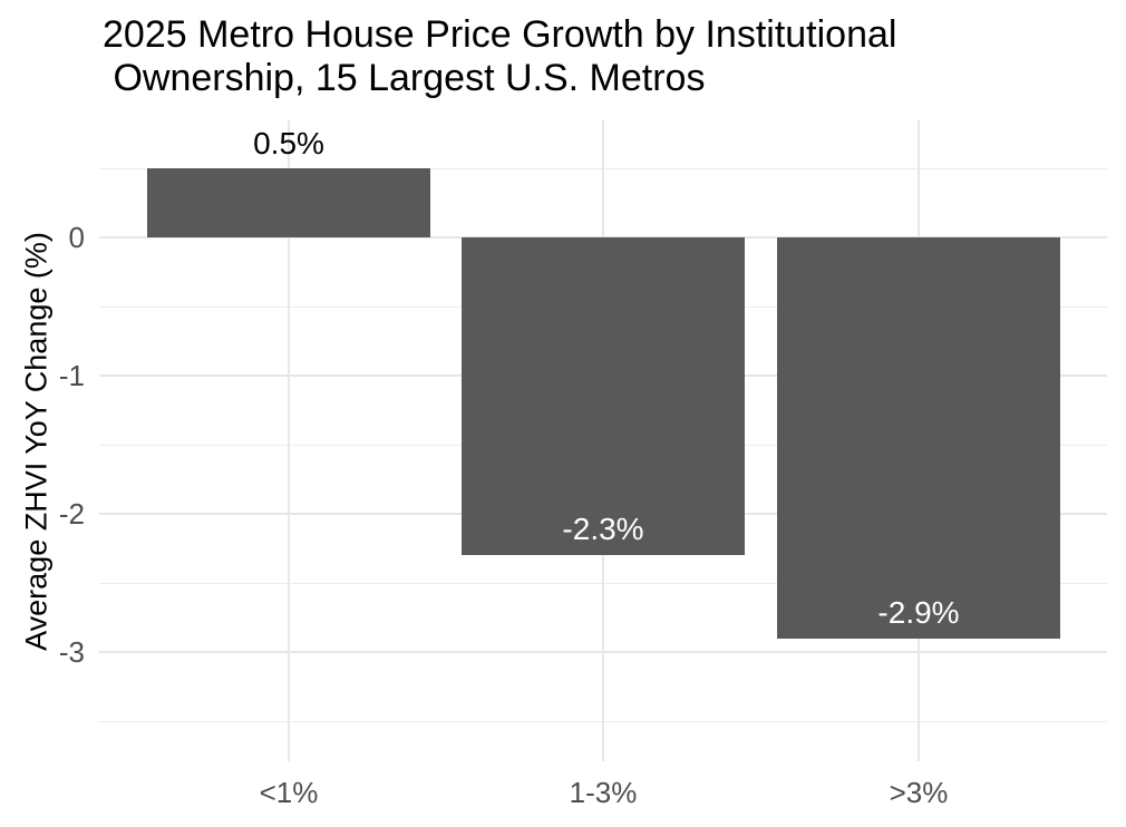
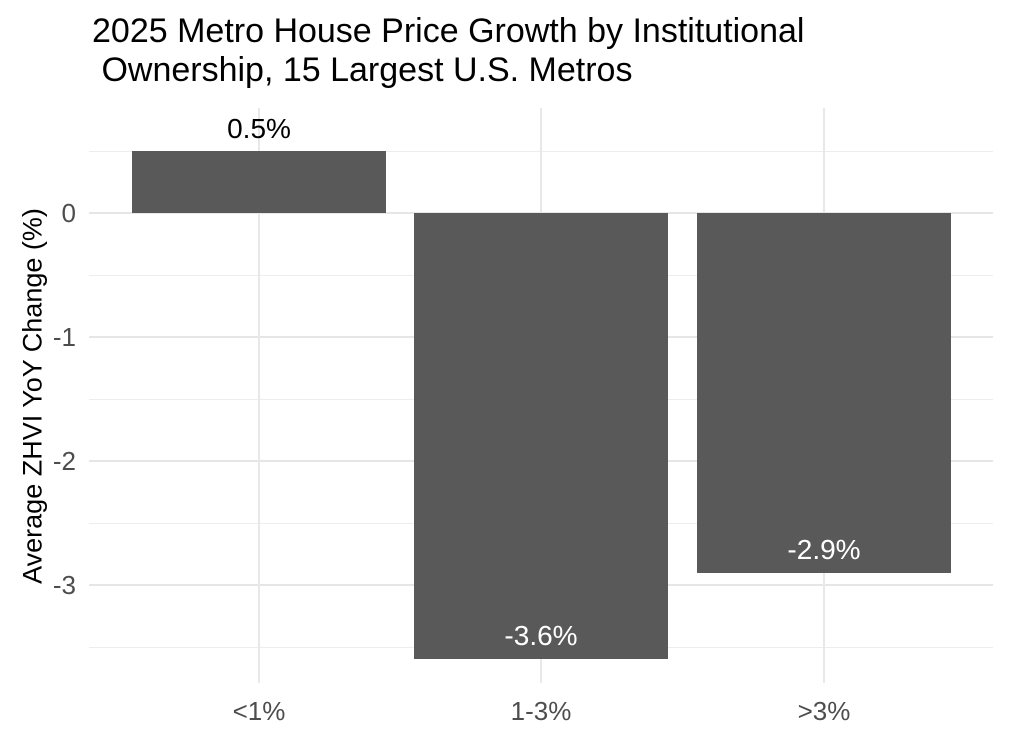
1-3%: -2.3% -> -3.6%
